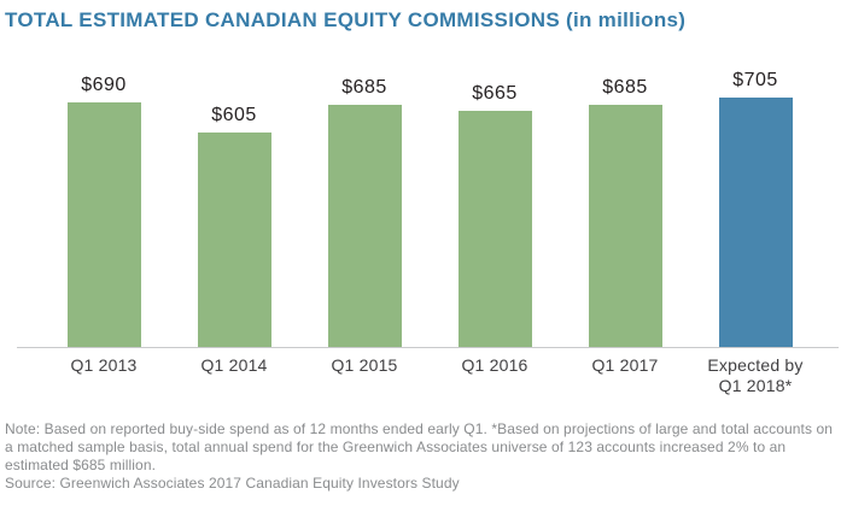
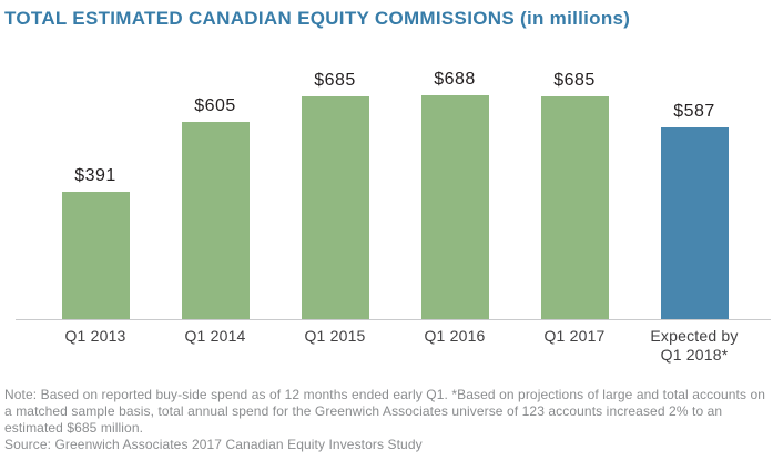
Q1 2013: $690 -> $391
Q1 2016: $665 -> $688
Expected by Q1 2018*: $705 -> $587
